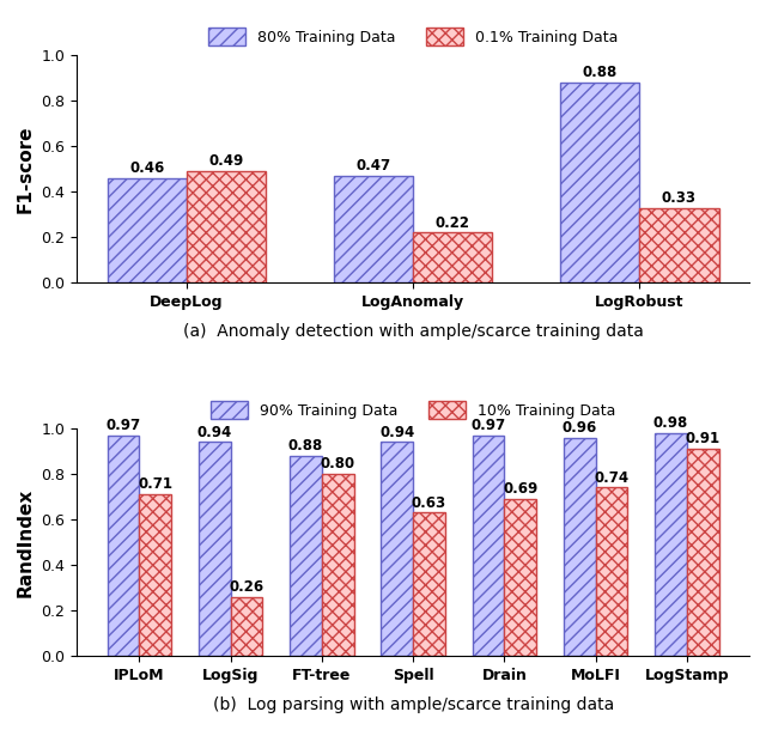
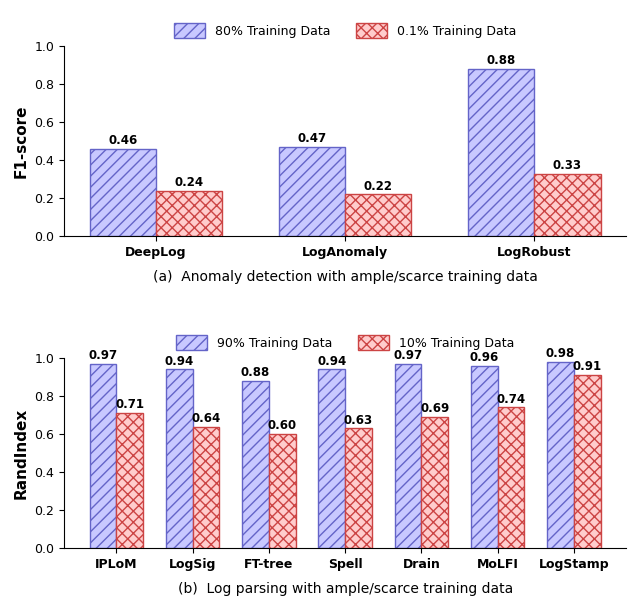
0.1% Training Data/DeepLog: 0.49 -> 0.24
10% Training Data/LogSig: 0.26 -> 0.64
10% Training Data/FT-tree: 0.80 -> 0.60
